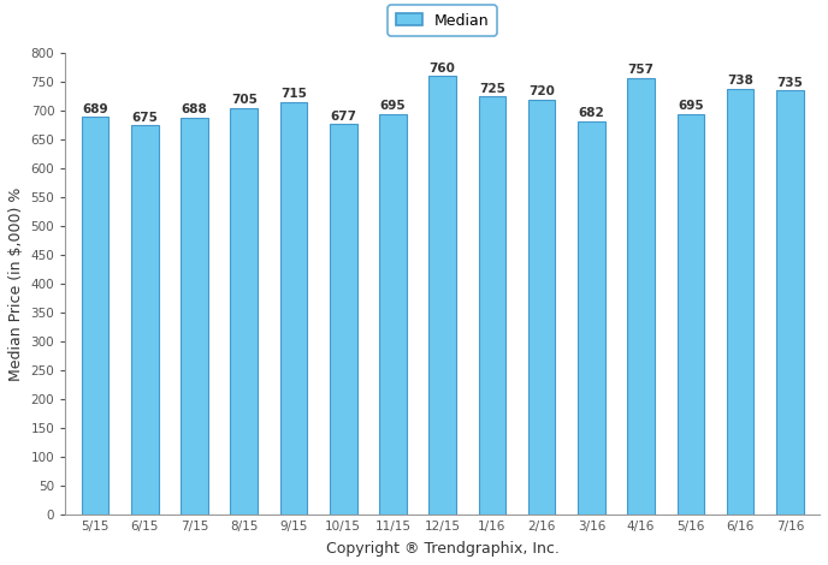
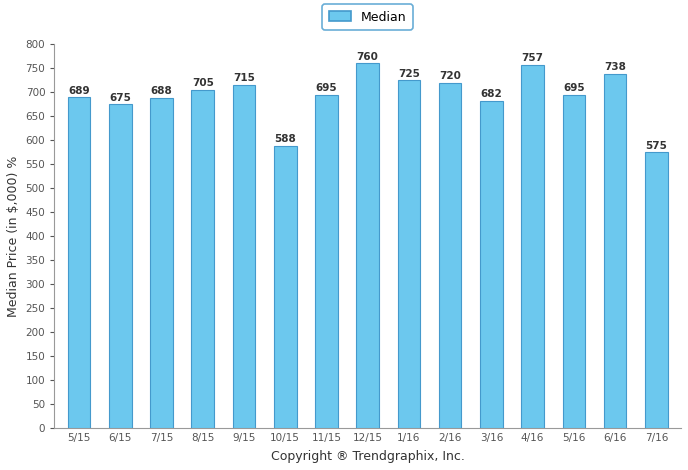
10/15: 677 -> 588
7/16: 735 -> 575
